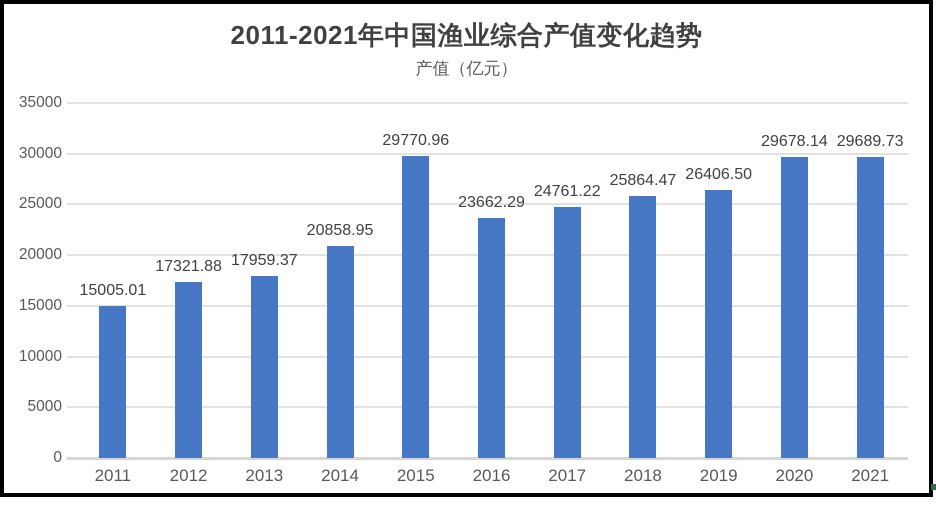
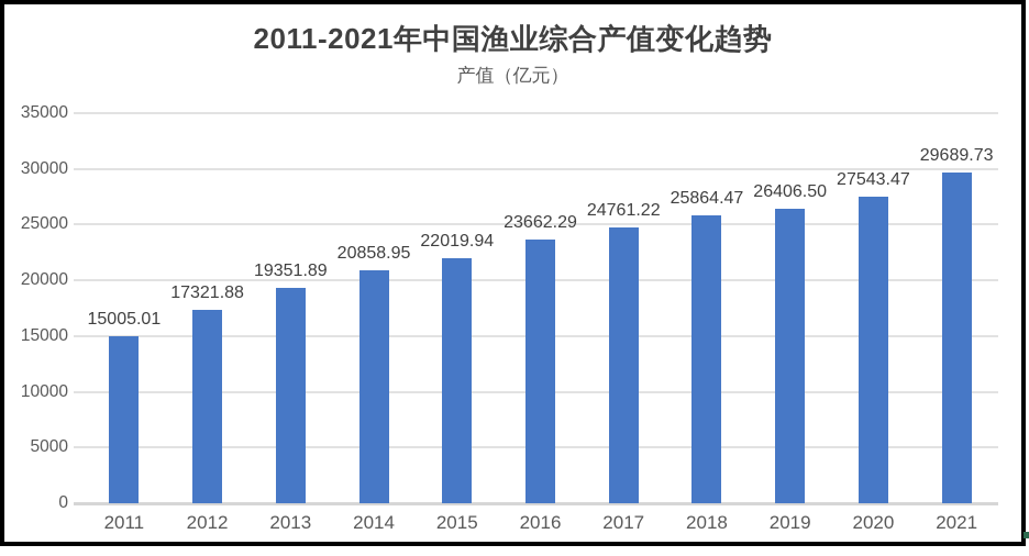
2013: 17959.37 -> 19351.89
2015: 29770.96 -> 22019.94
2020: 29678.14 -> 27543.47
